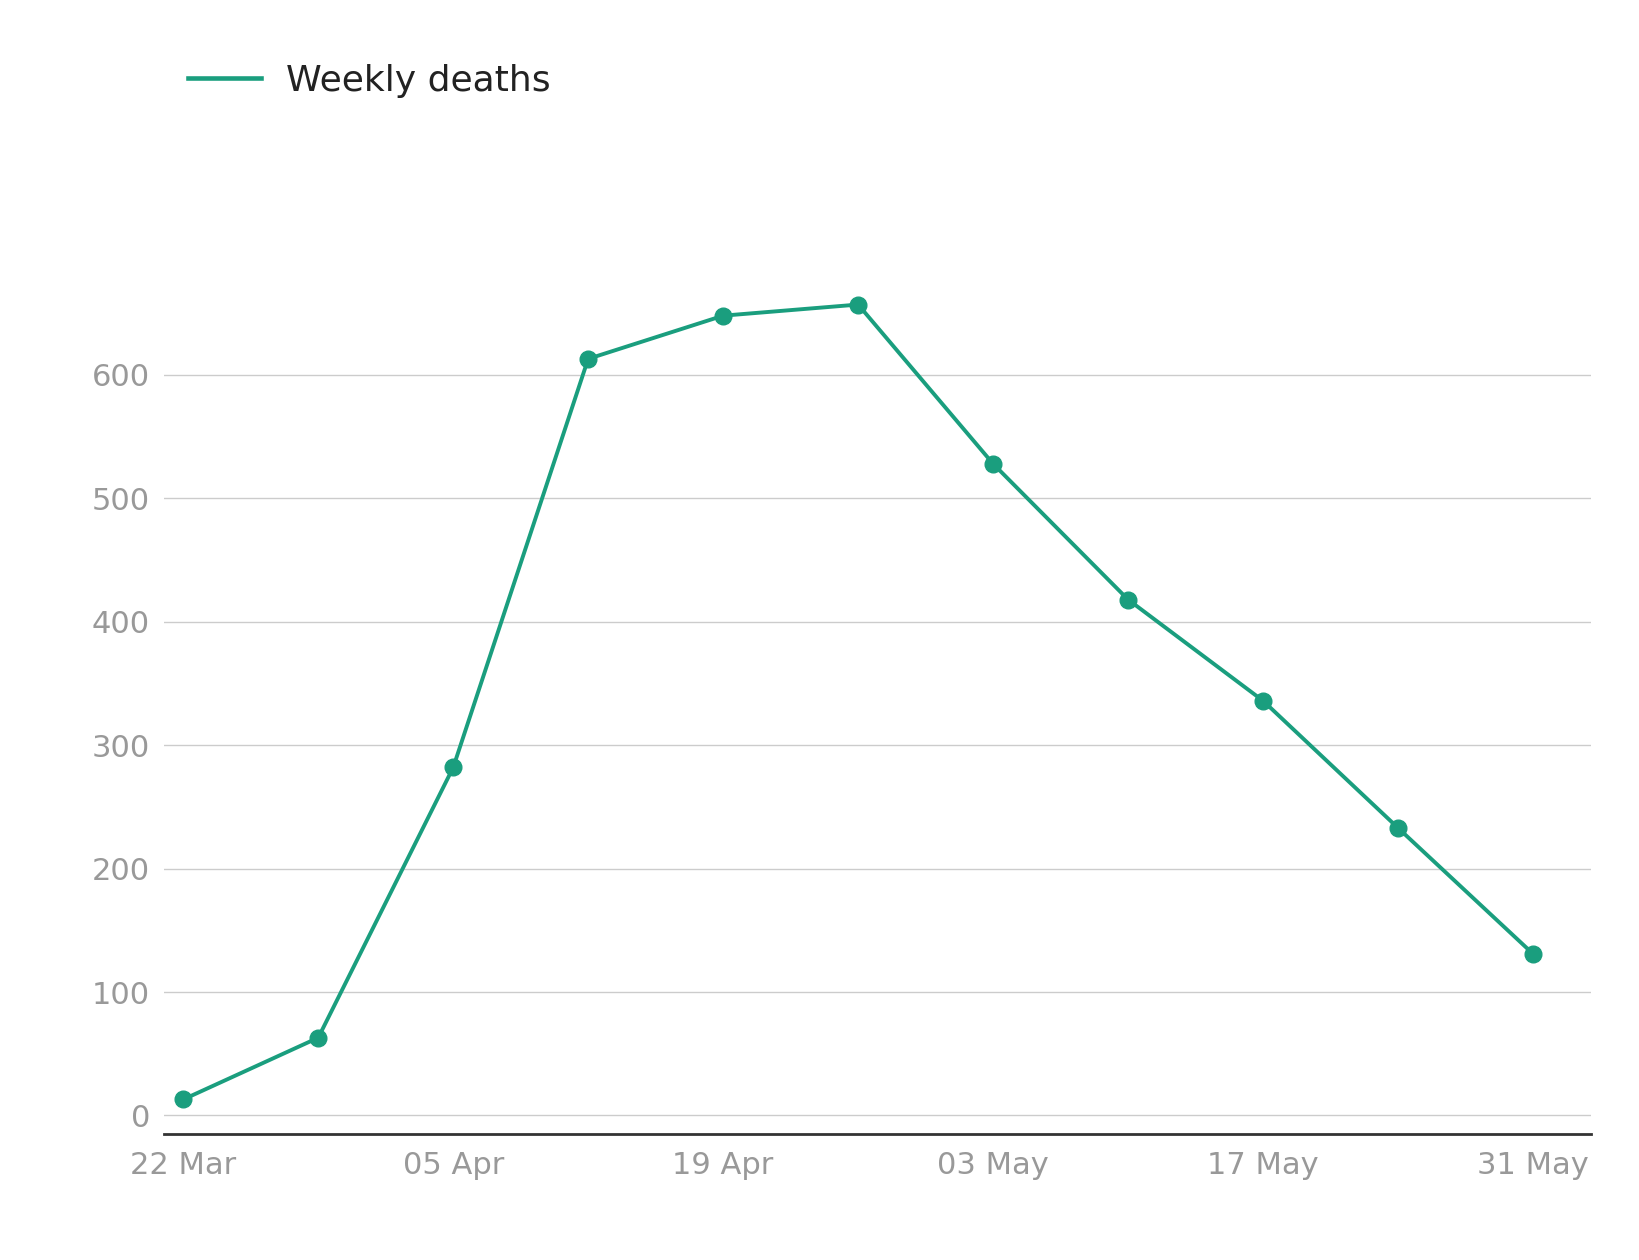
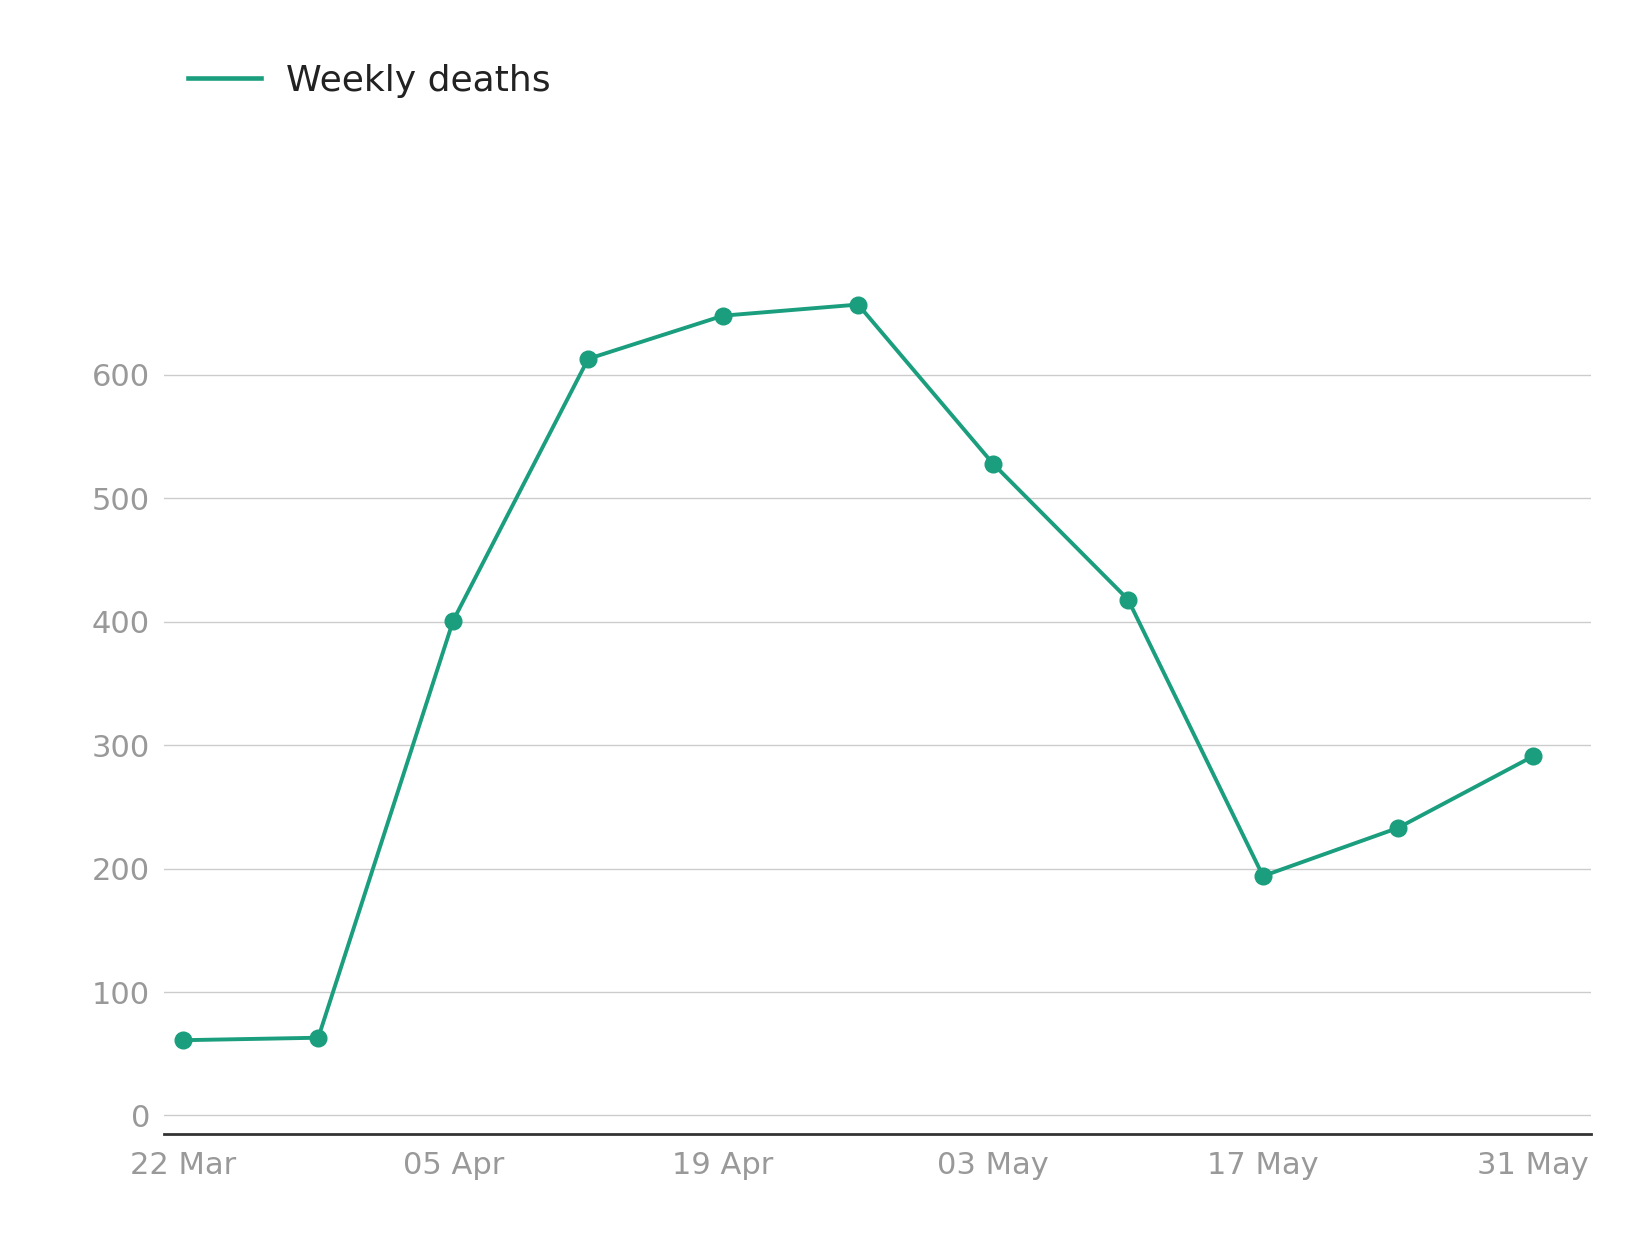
22 Mar: 13 -> 61
05 Apr: 282 -> 401
17 May: 336 -> 194
31 May: 131 -> 291
